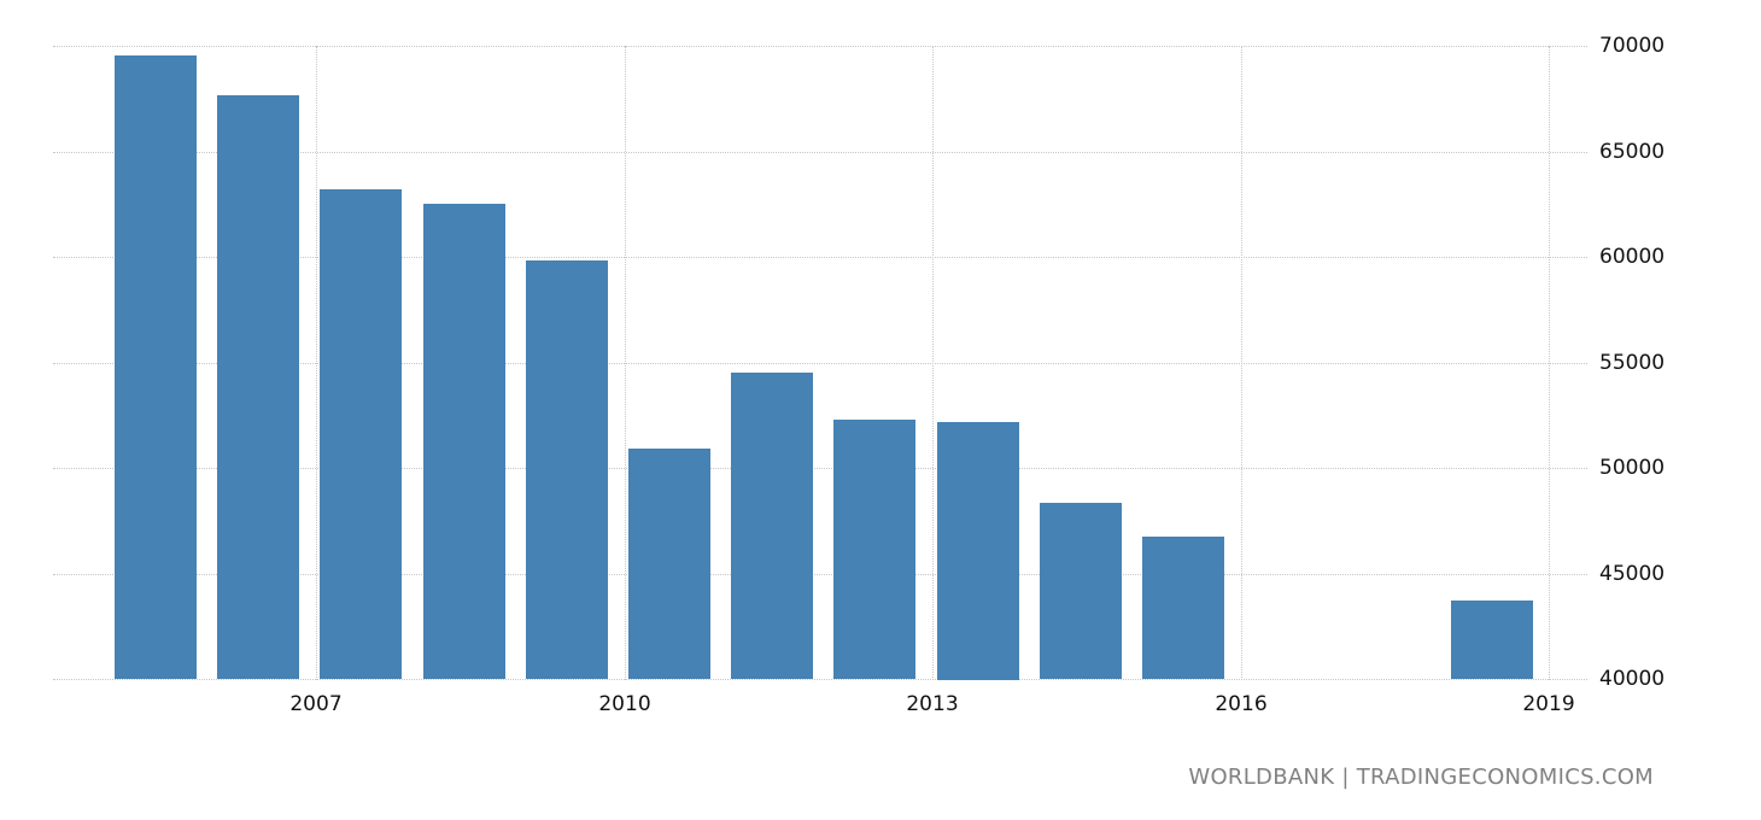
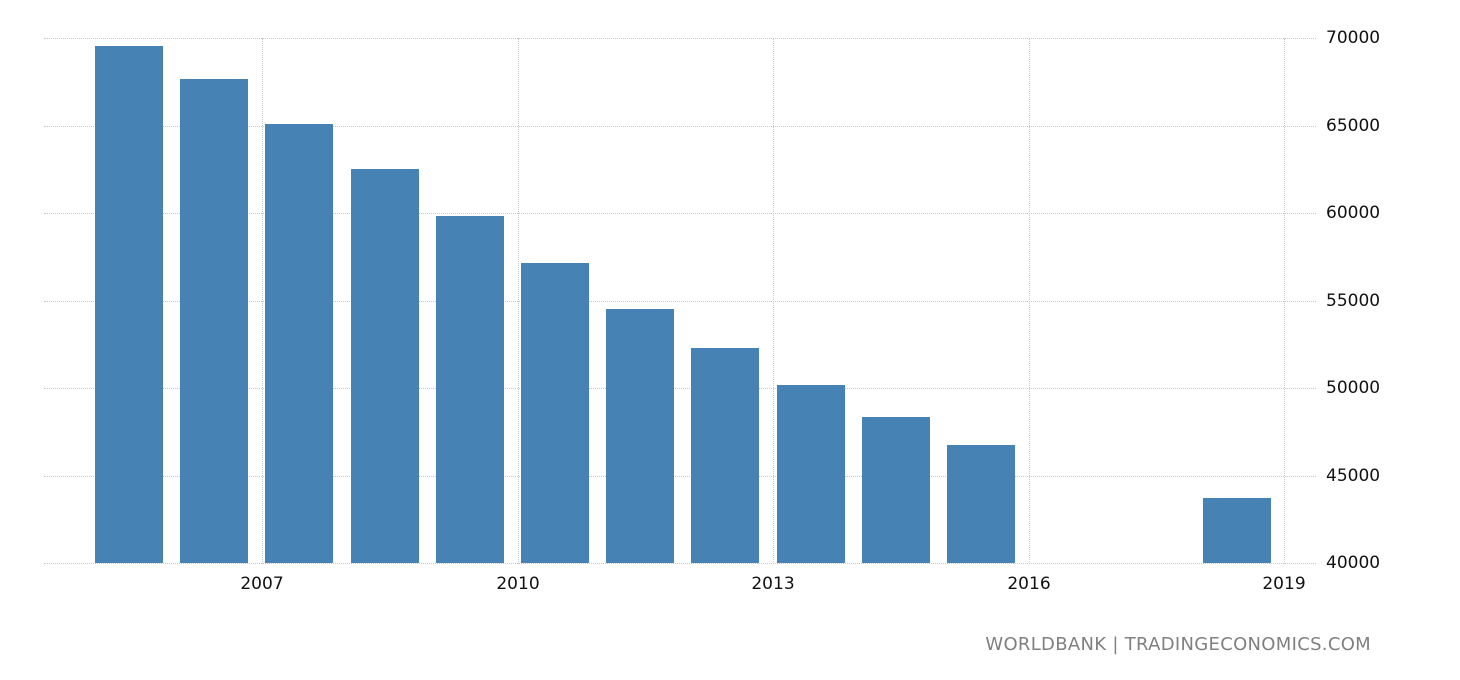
2007: 63200 -> 65100
2010: 50900 -> 57100
2013: 52200 -> 50200
